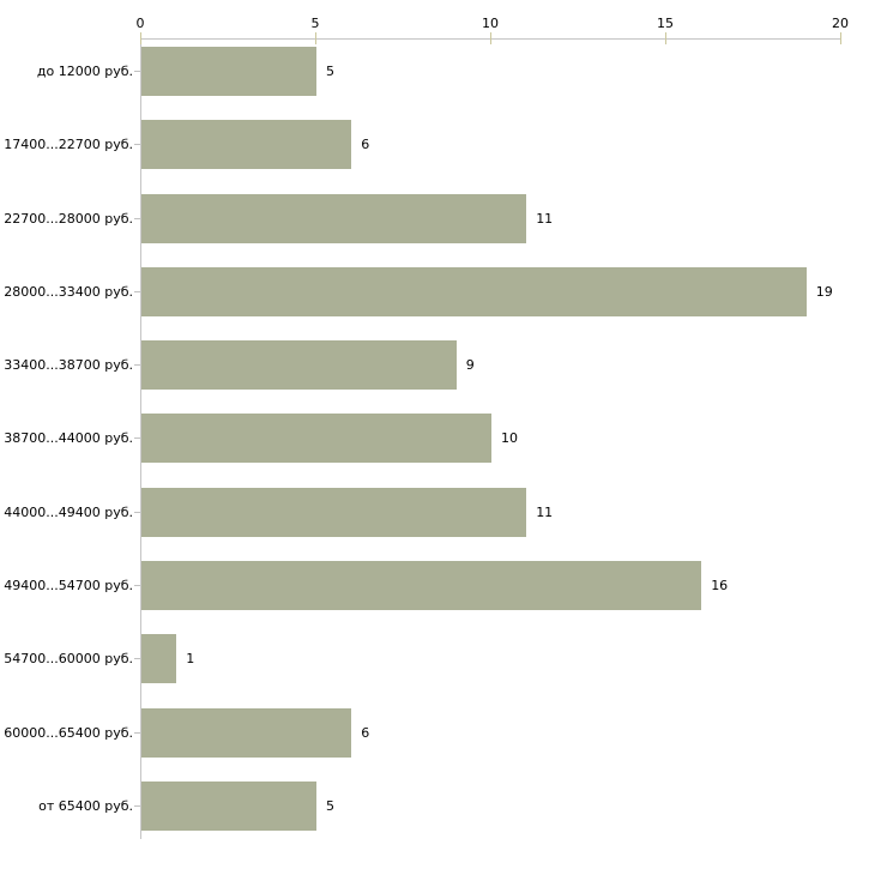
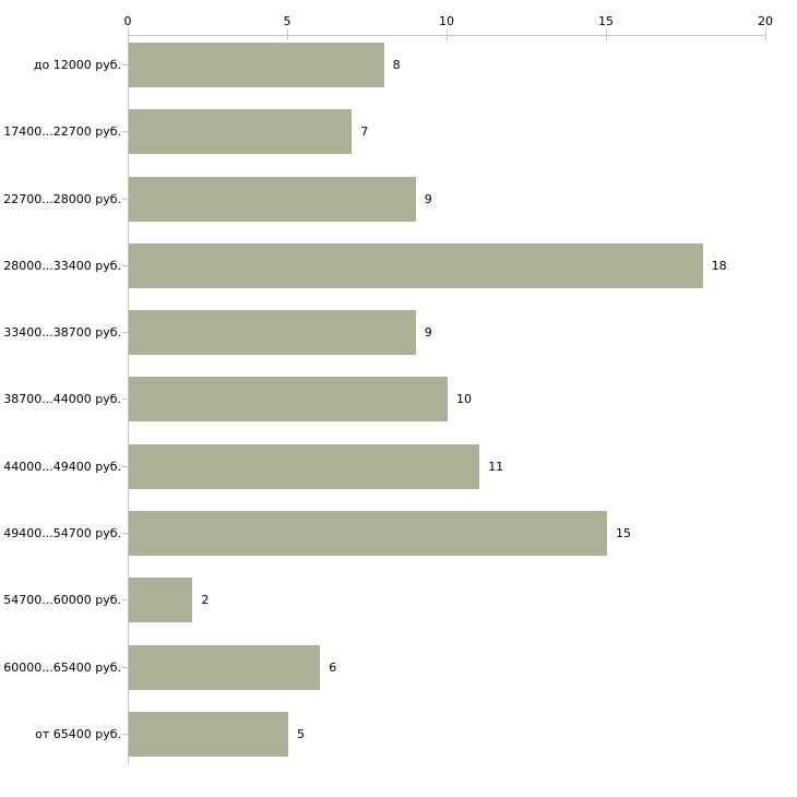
до 12000 руб.: 5 -> 8
17400...22700 руб.: 6 -> 7
22700...28000 руб.: 11 -> 9
28000...33400 руб.: 19 -> 18
49400...54700 руб.: 16 -> 15
54700...60000 руб.: 1 -> 2
